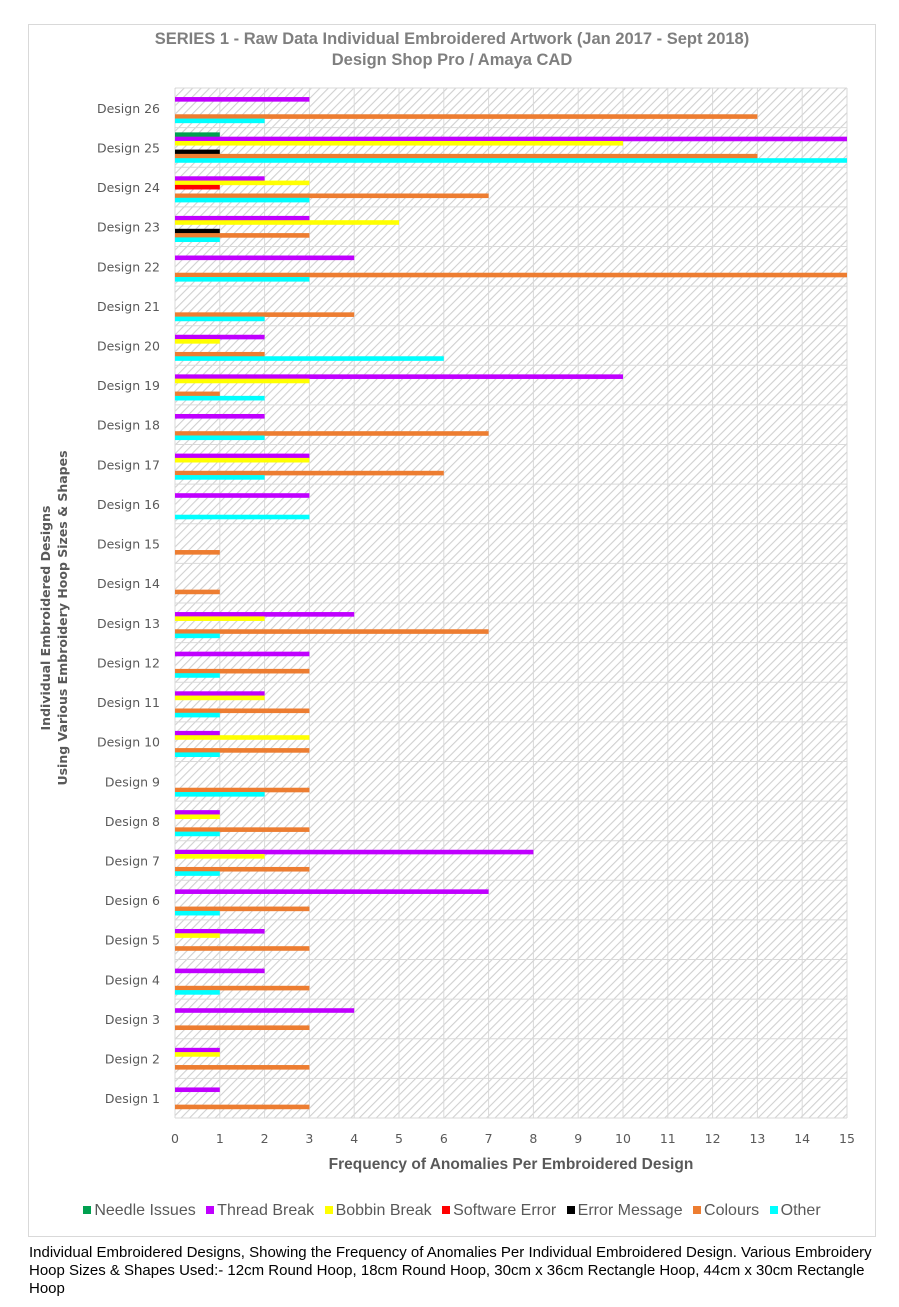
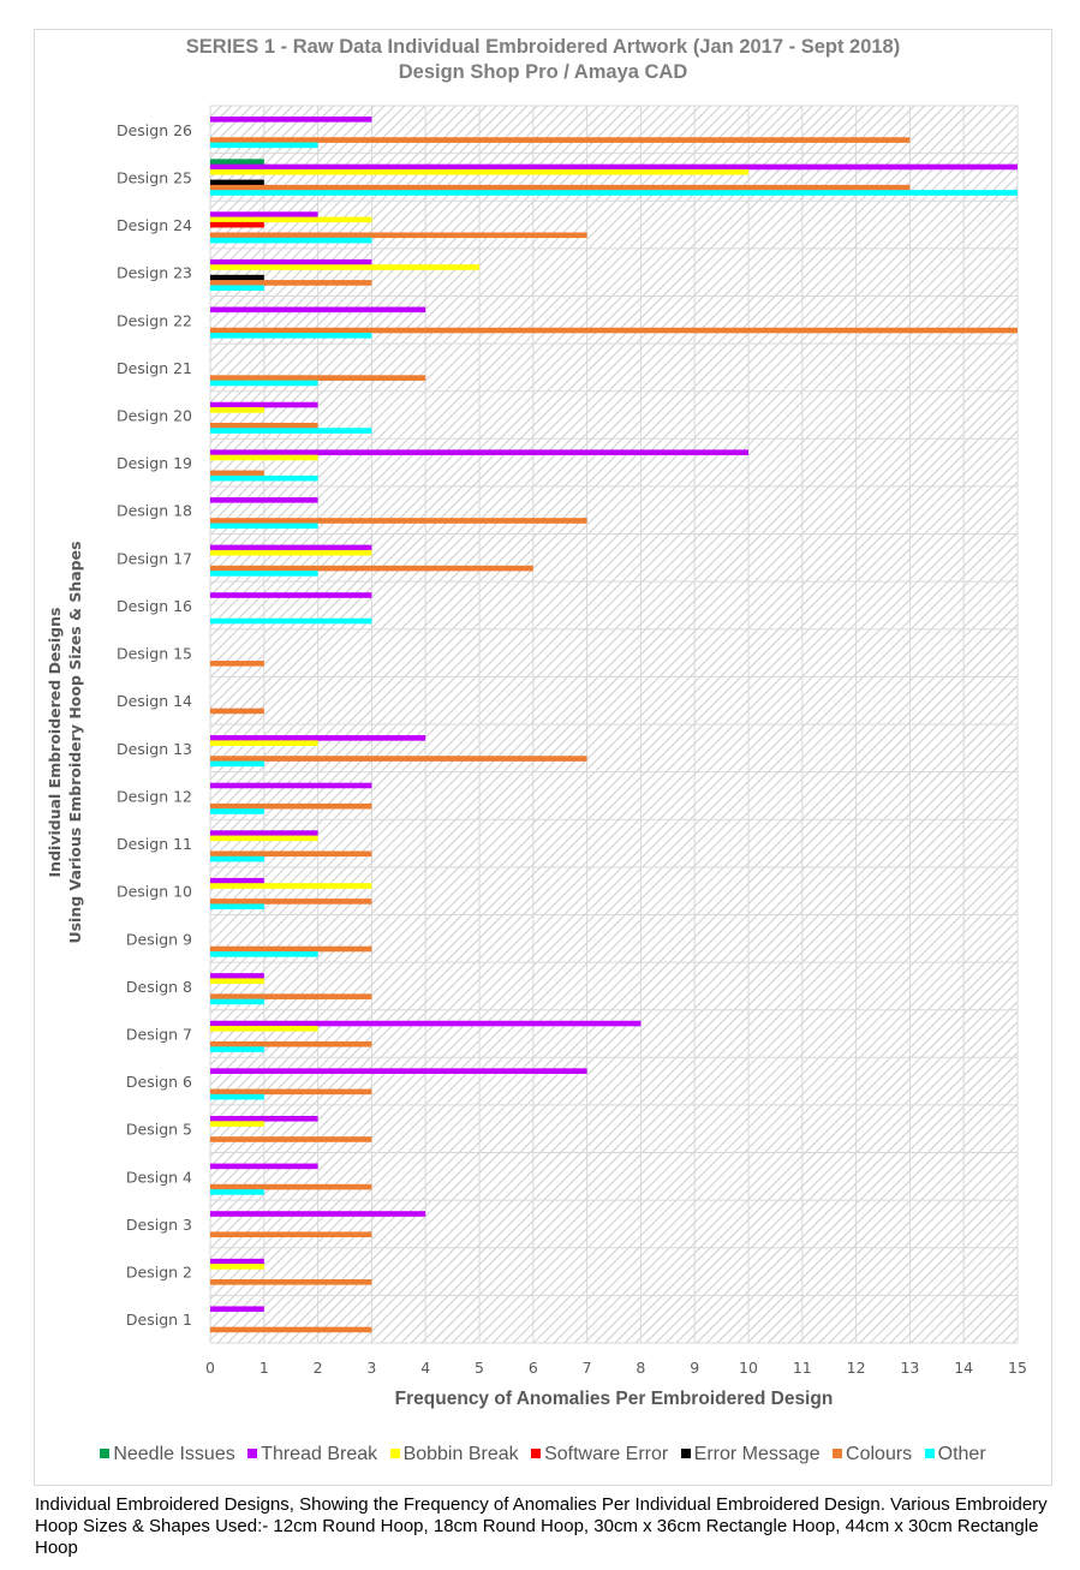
Bobbin Break/Design 19: 3 -> 2
Other/Design 20: 6 -> 3
